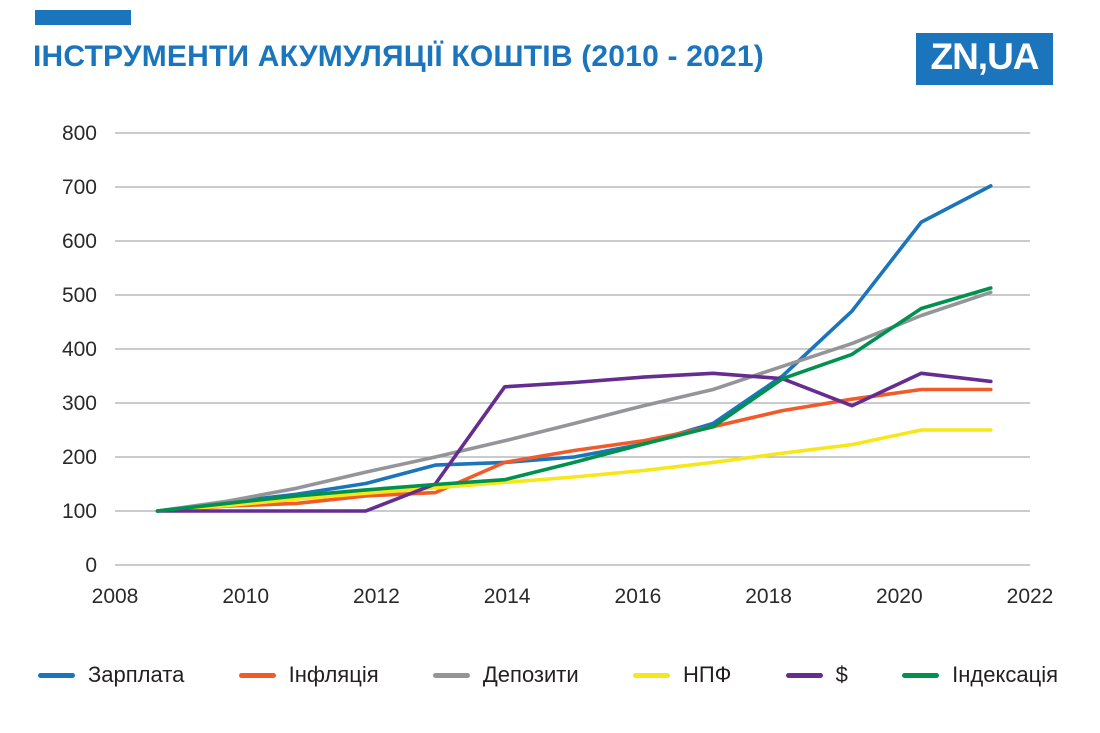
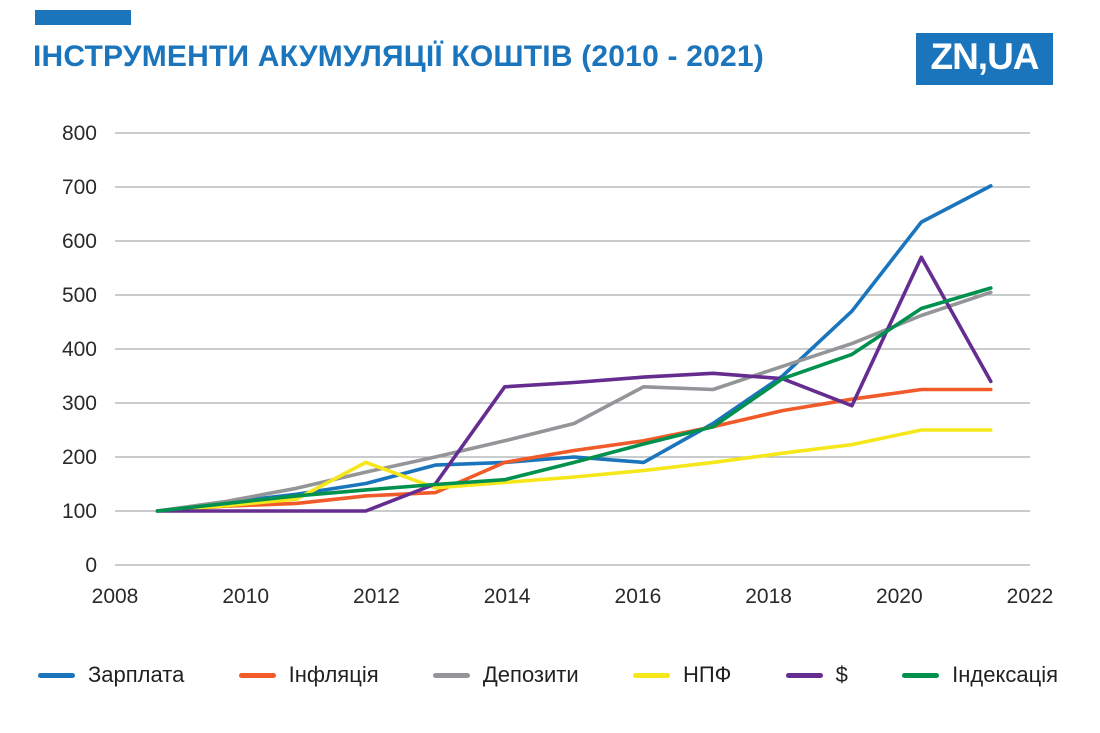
НПФ/2012: 130 -> 190
Зарплата/2016: 220 -> 190
Депозити/2016: 300 -> 330
$/2020: 360 -> 570
